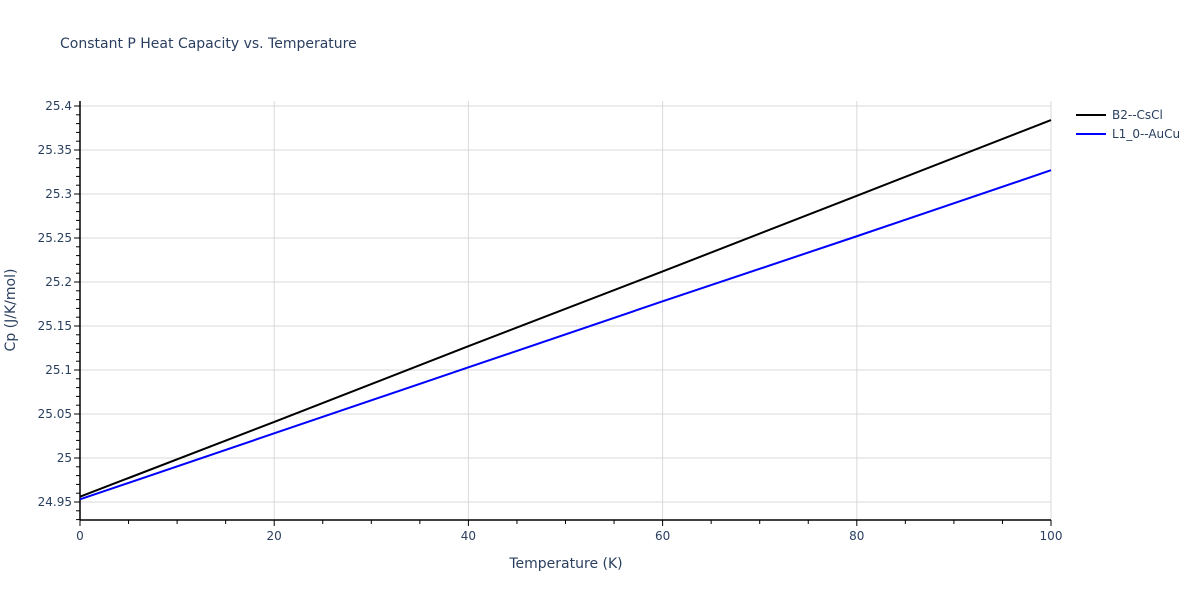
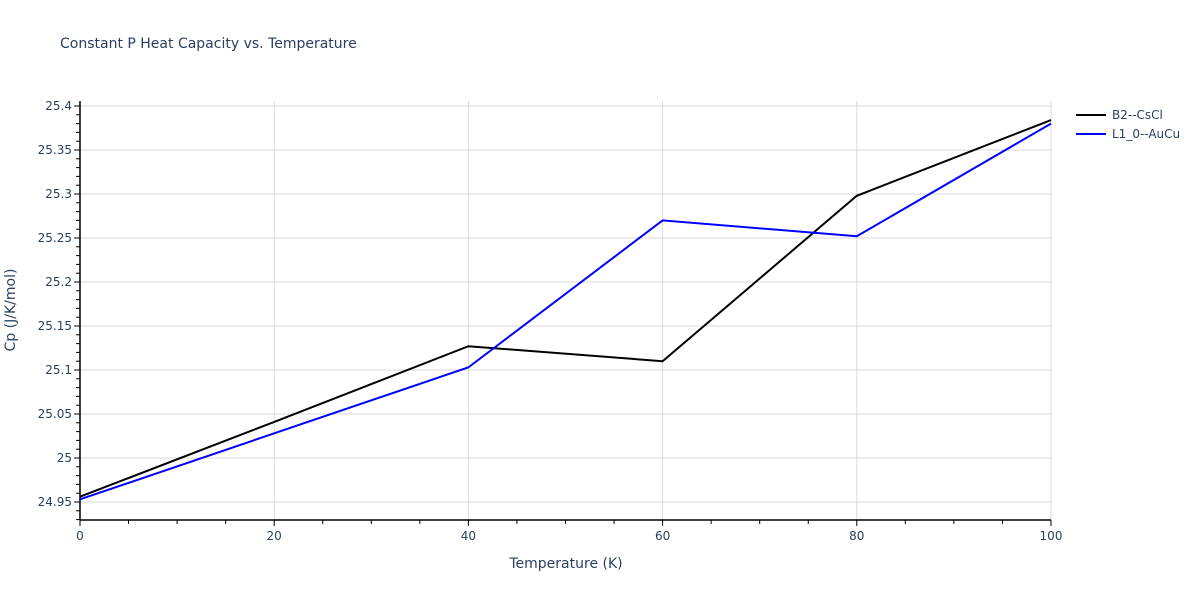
B2--CsCl/60: 25.21 -> 25.11
L1_0--AuCu/60: 25.18 -> 25.27
L1_0--AuCu/100: 25.33 -> 25.38
